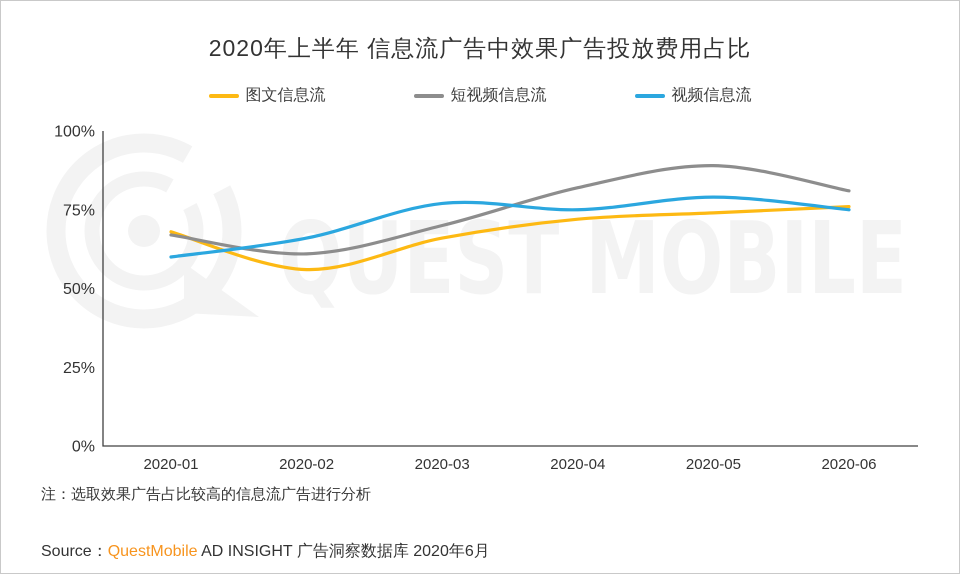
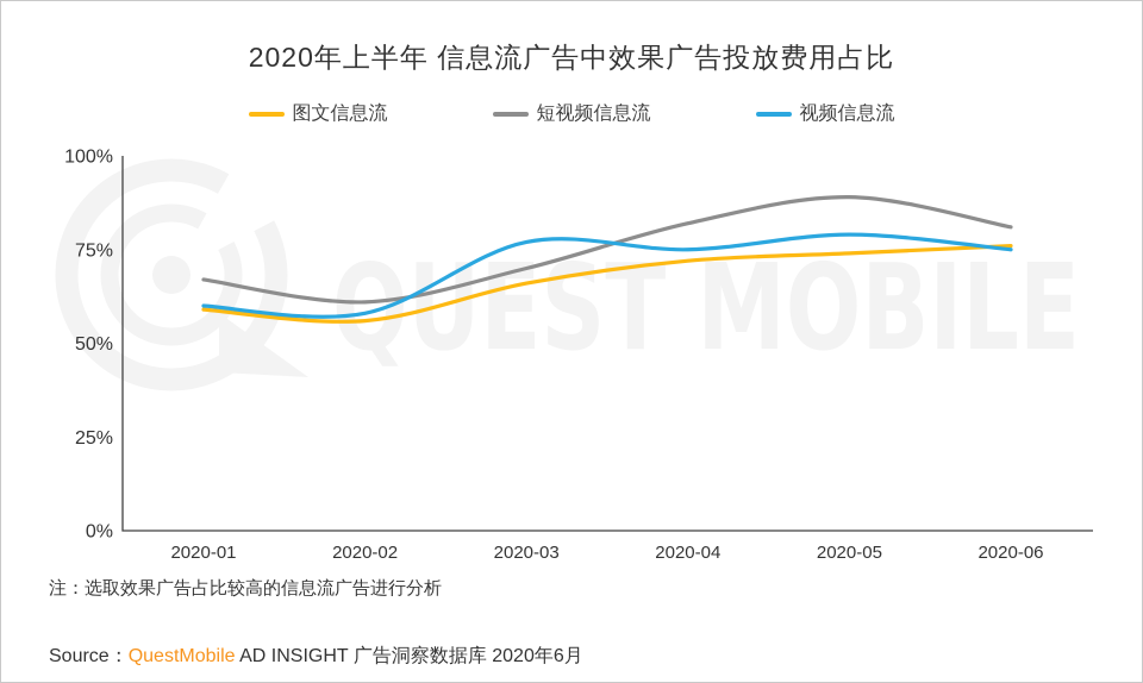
图文信息流/2020-01: 68% -> 59%
视频信息流/2020-02: 66% -> 58%
